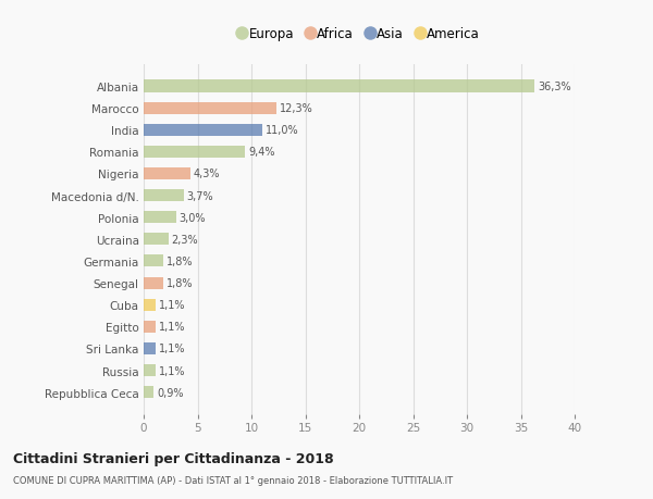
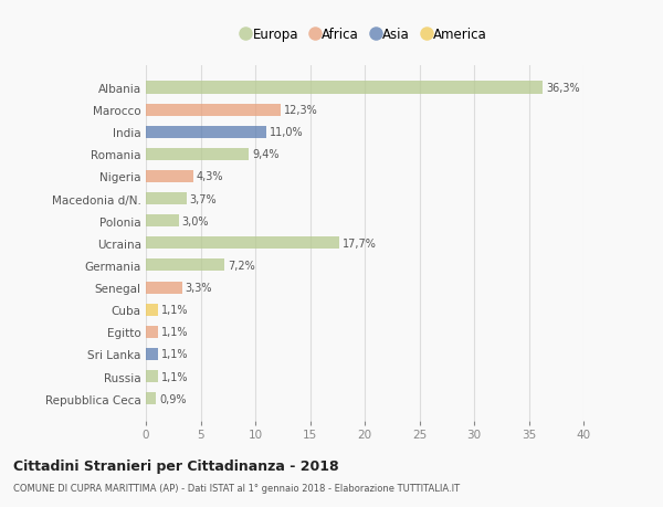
Ucraina: 2,3% -> 17,7%
Germania: 1,8% -> 7,2%
Senegal: 1,8% -> 3,3%
